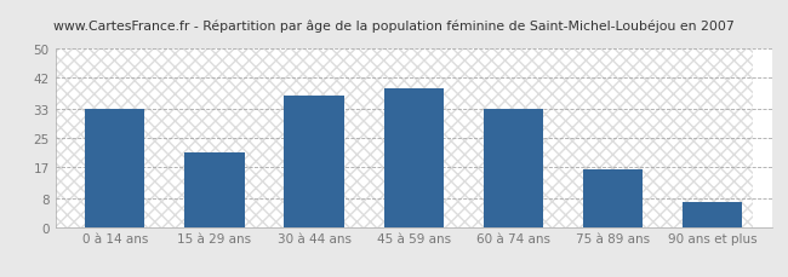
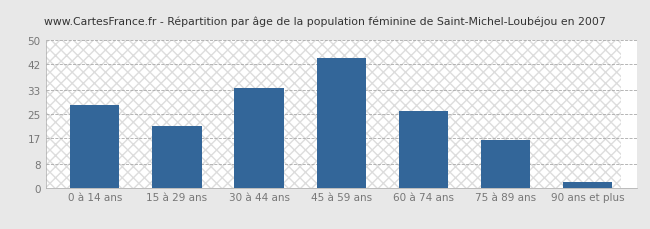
0 à 14 ans: 33 -> 28
30 à 44 ans: 37 -> 34
45 à 59 ans: 39 -> 44
60 à 74 ans: 33 -> 26
90 ans et plus: 7 -> 2
